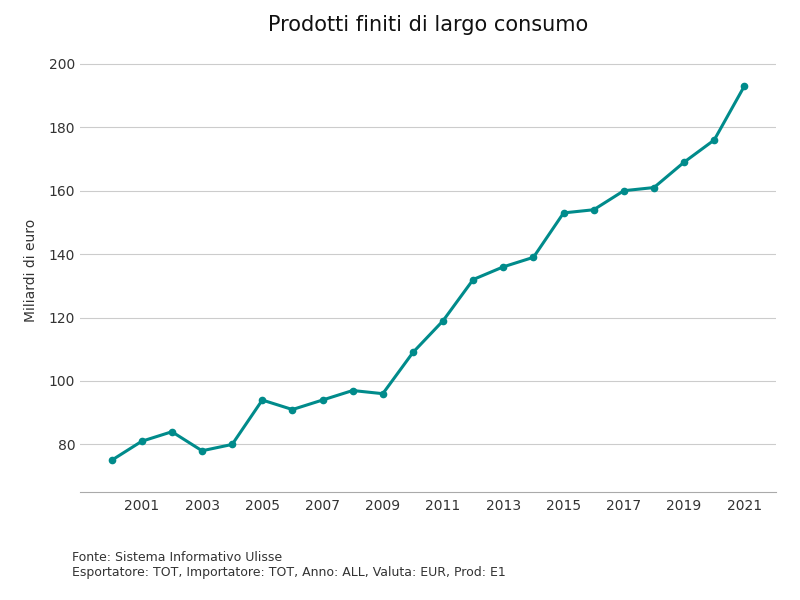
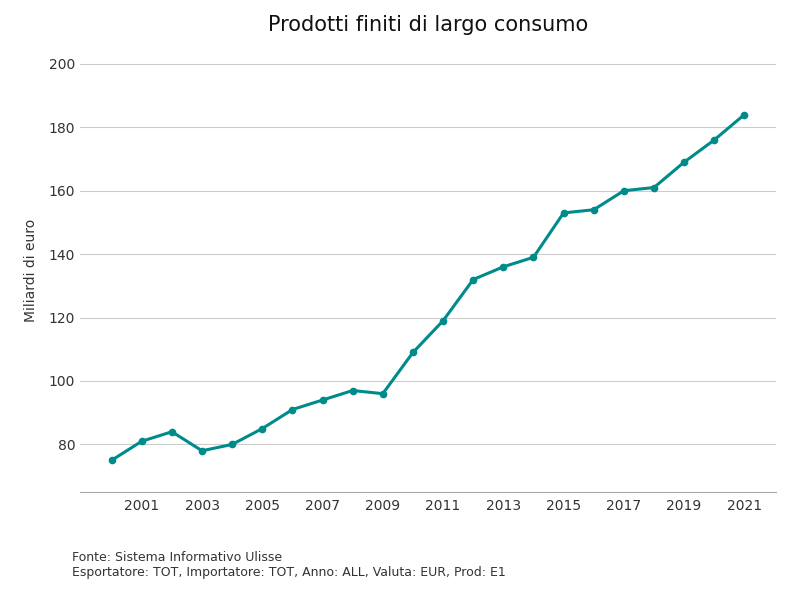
2005: 94 -> 85
2021: 193 -> 184
